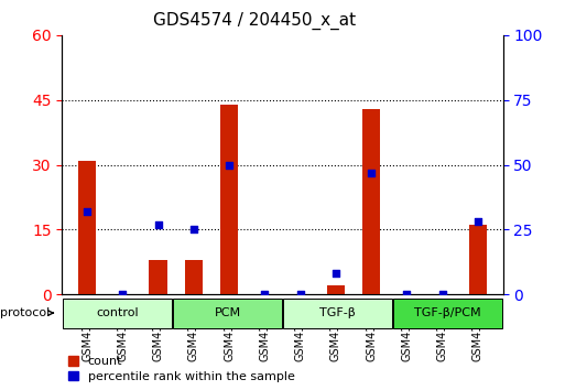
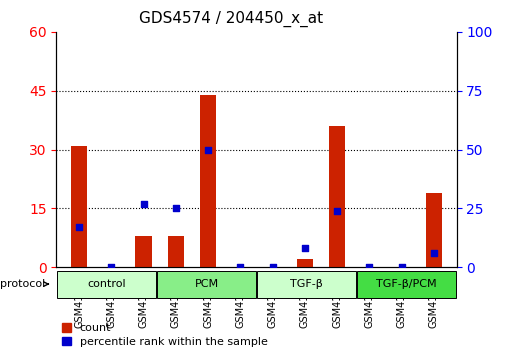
percentile rank within the sample/GSM412619: 32 -> 17
count/GSM412627: 43 -> 36
percentile rank within the sample/GSM412627: 47 -> 24
count/GSM412630: 16 -> 19
percentile rank within the sample/GSM412630: 28 -> 6
